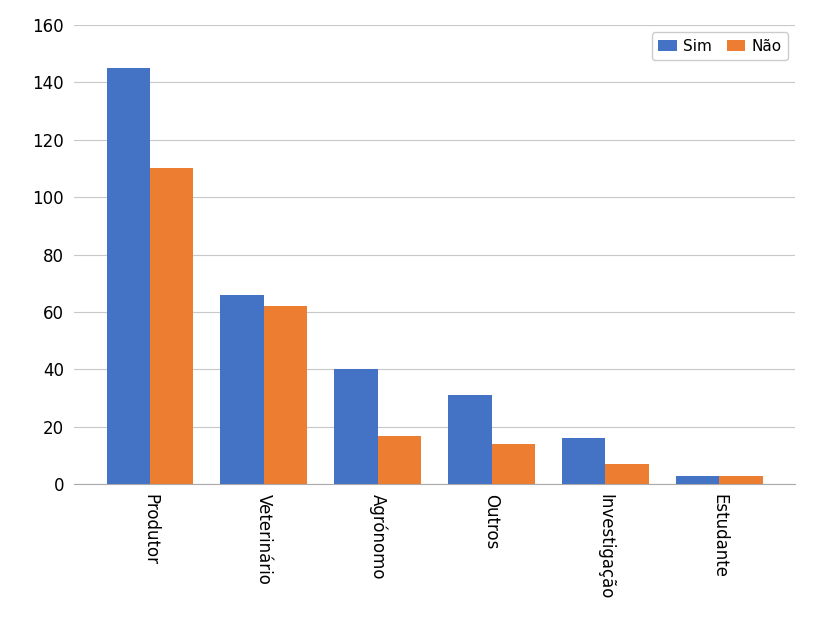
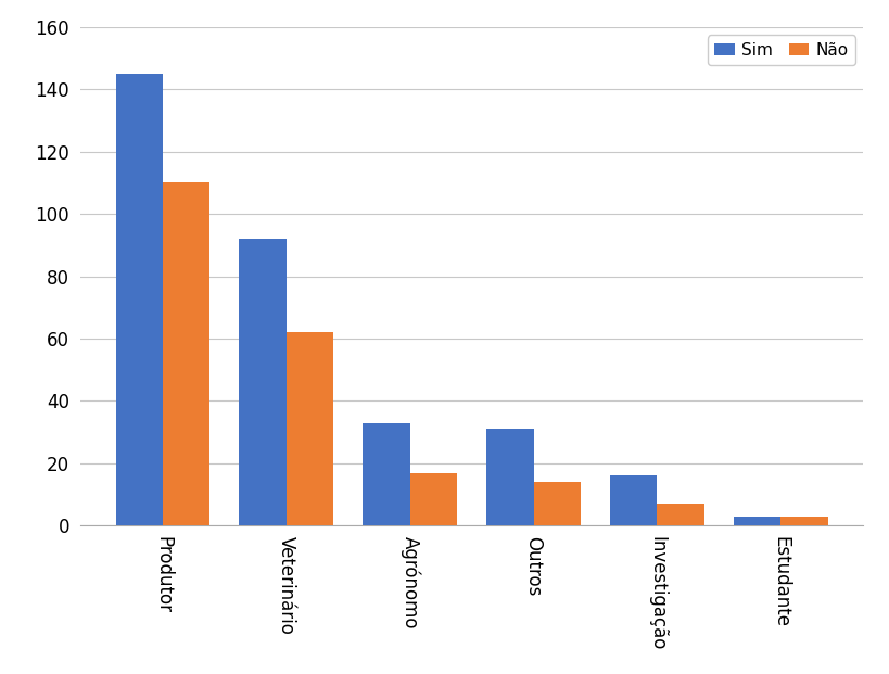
Sim/Veterinário: 66 -> 92
Sim/Agrónomo: 40 -> 33
